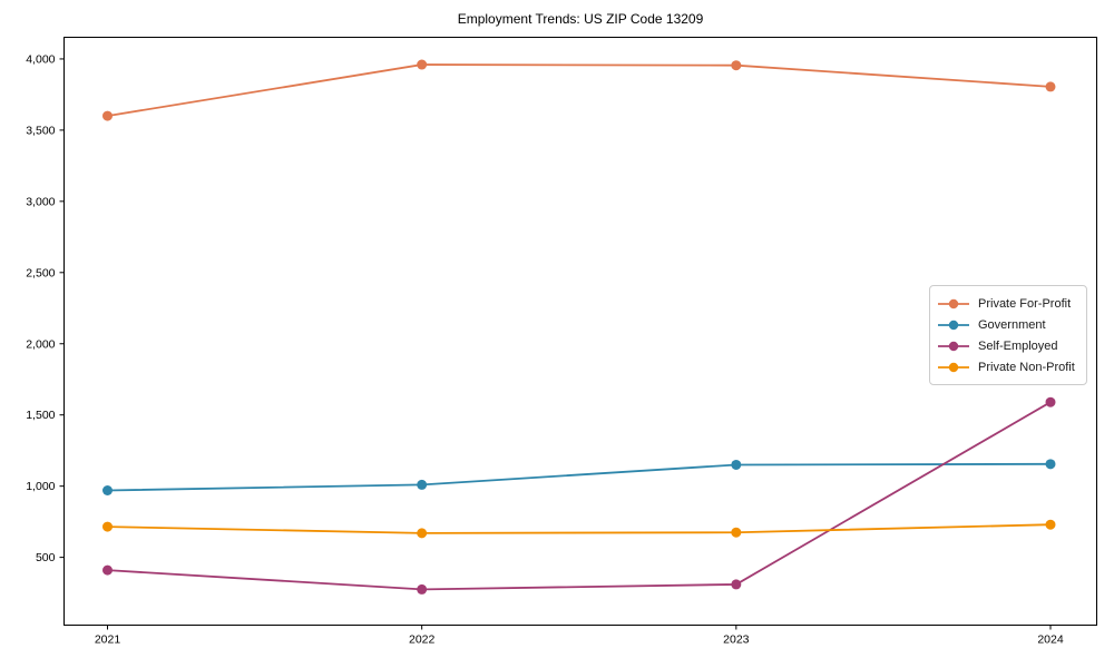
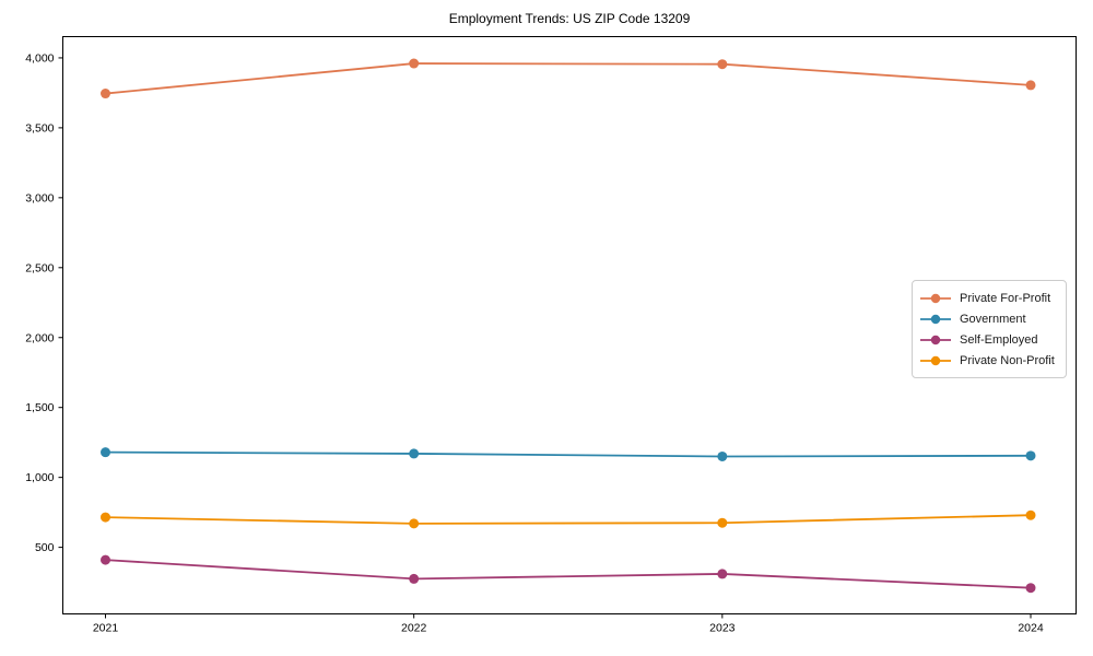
Private For-Profit/2021: 3600 -> 3740
Government/2021: 970 -> 1180
Government/2022: 1010 -> 1170
Self-Employed/2024: 1590 -> 210
